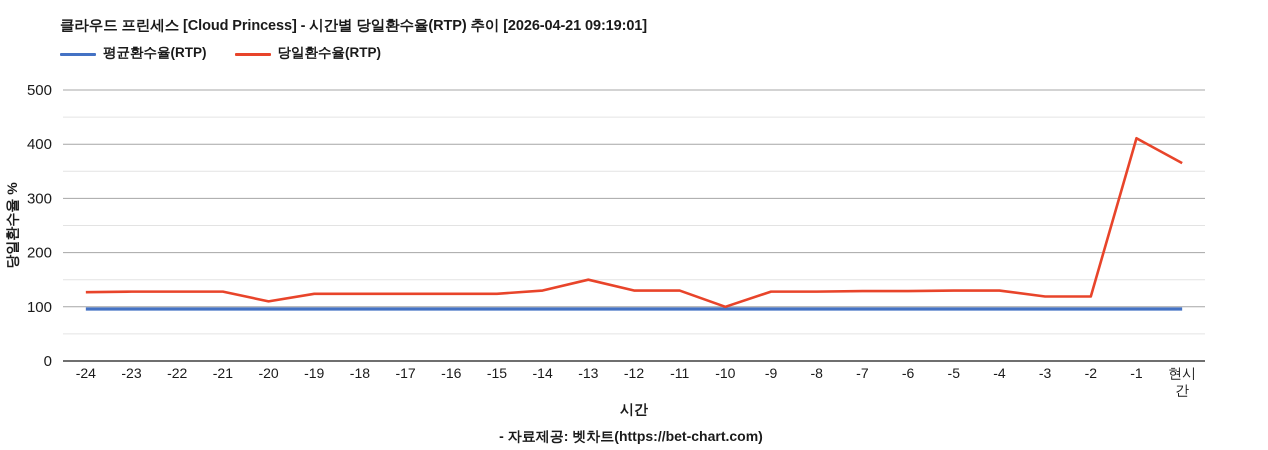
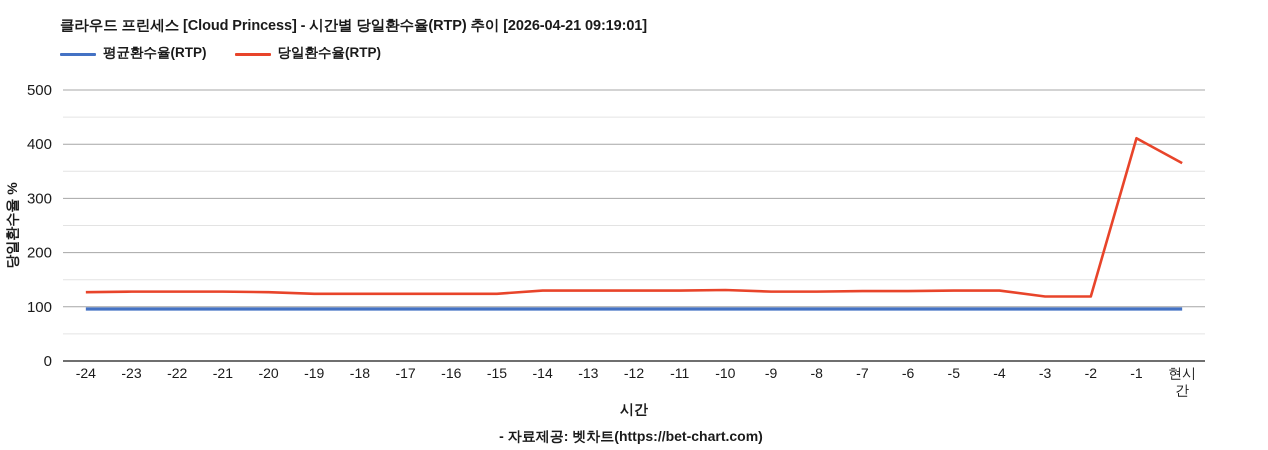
당일환수율(RTP)/-20: 110 -> 130
당일환수율(RTP)/-13: 150 -> 130
당일환수율(RTP)/-10: 100 -> 130
